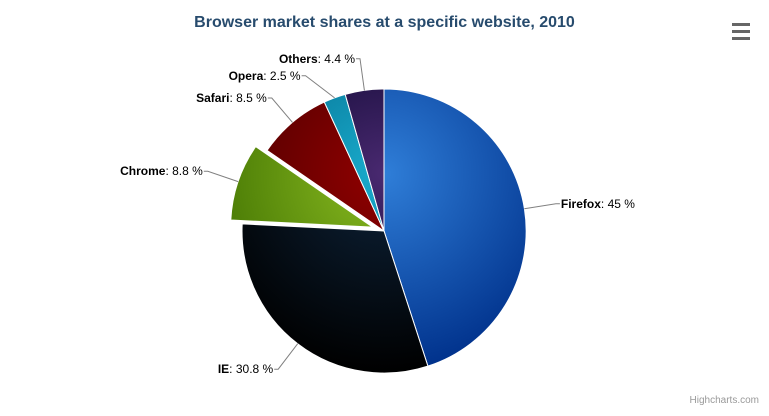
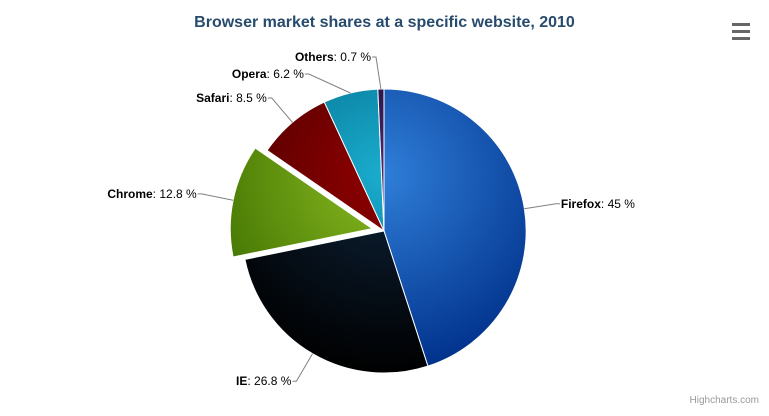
IE: 30.8 -> 26.8
Chrome: 8.8 -> 12.8
Opera: 2.5 -> 6.2
Others: 4.4 -> 0.7
